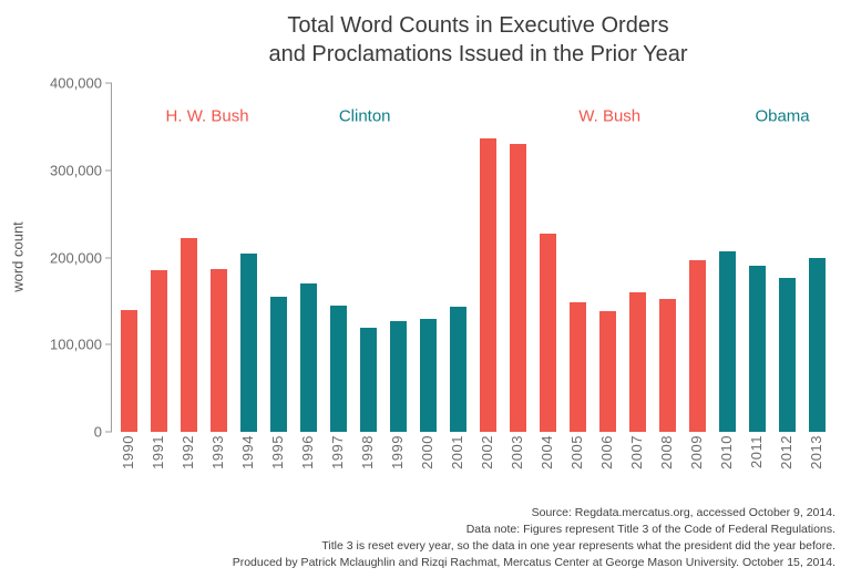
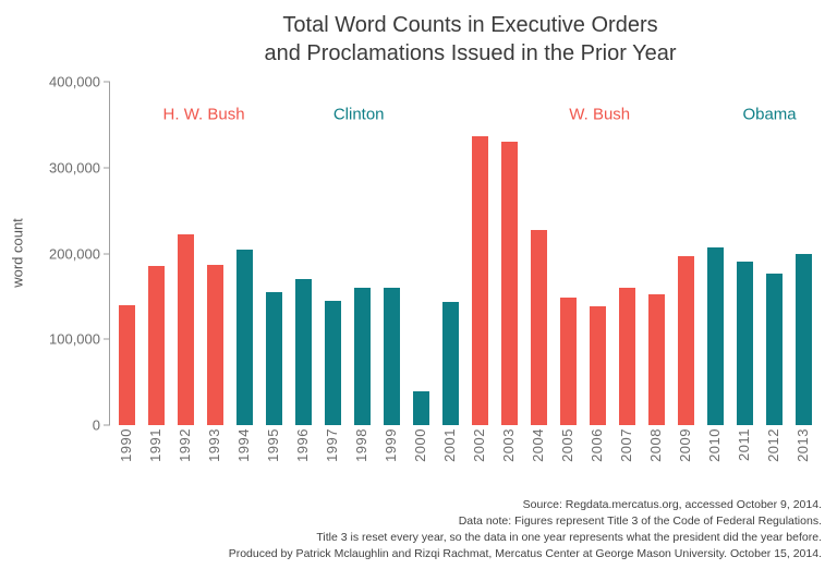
1998: 120000 -> 160000
1999: 130000 -> 160000
2000: 130000 -> 40000
